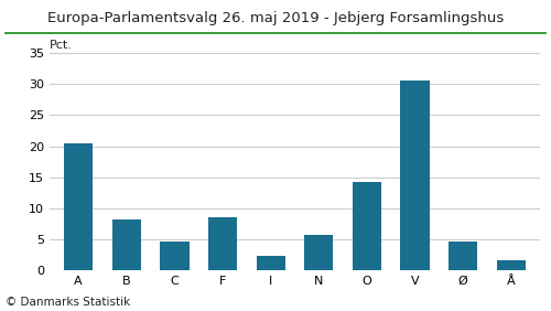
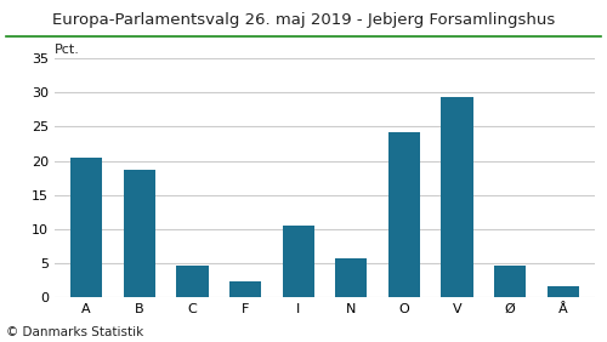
B: 8.2 -> 18.6
F: 8.6 -> 2.4
I: 2.4 -> 10.6
O: 14.3 -> 24.2
V: 30.6 -> 29.4
